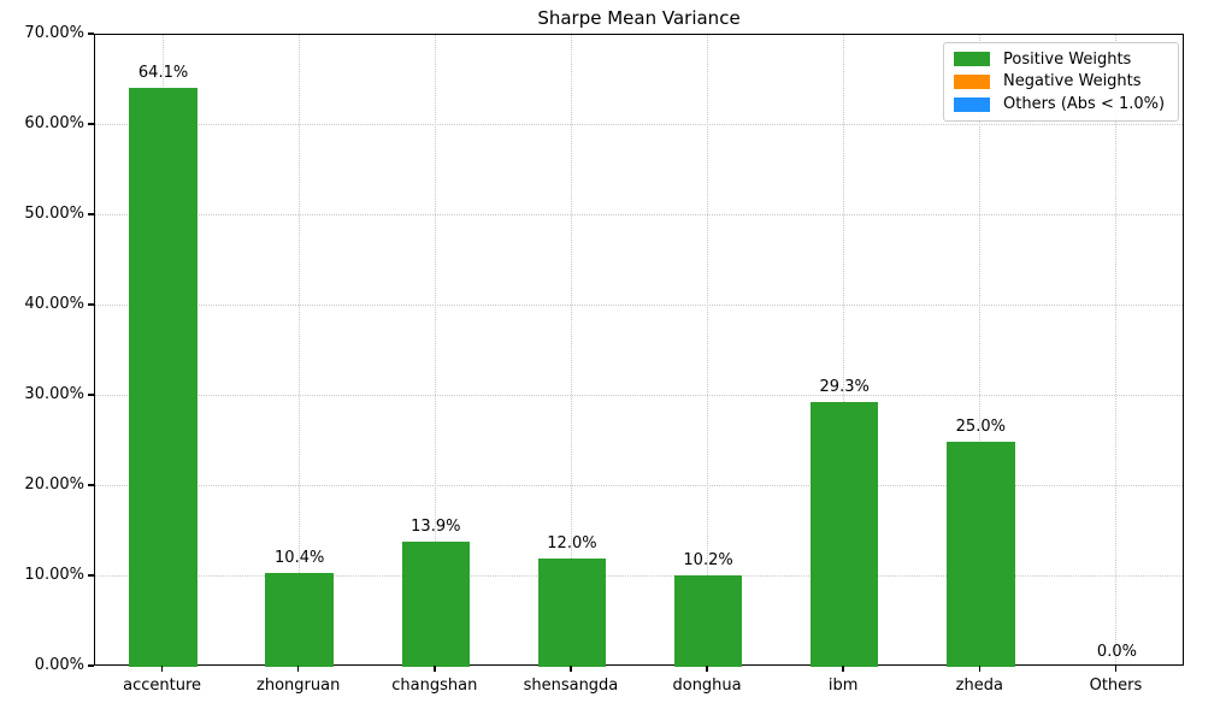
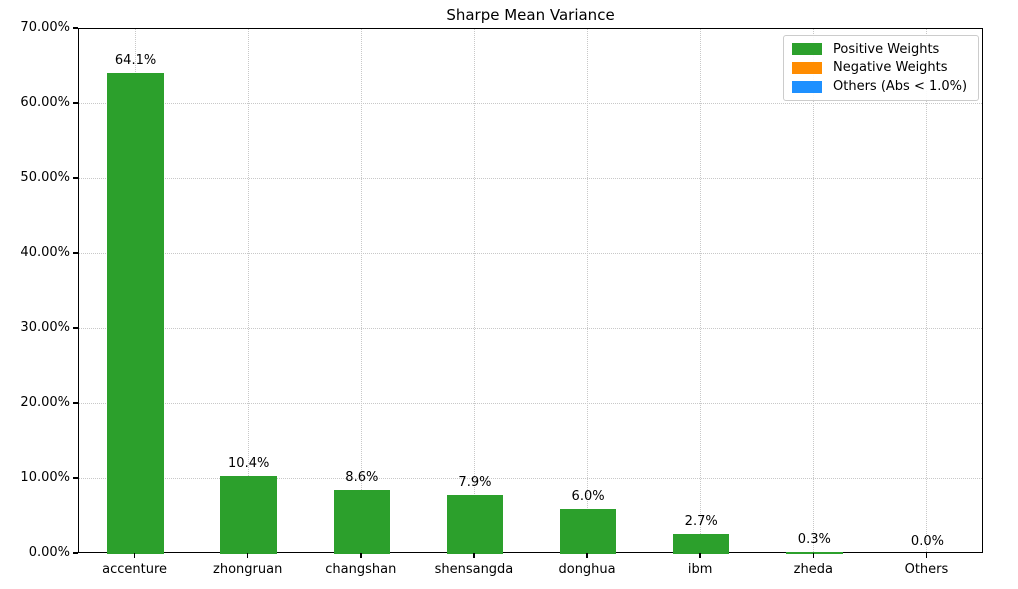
changshan: 13.9% -> 8.6%
shensangda: 12.0% -> 7.9%
donghua: 10.2% -> 6.0%
ibm: 29.3% -> 2.7%
zheda: 25.0% -> 0.3%
